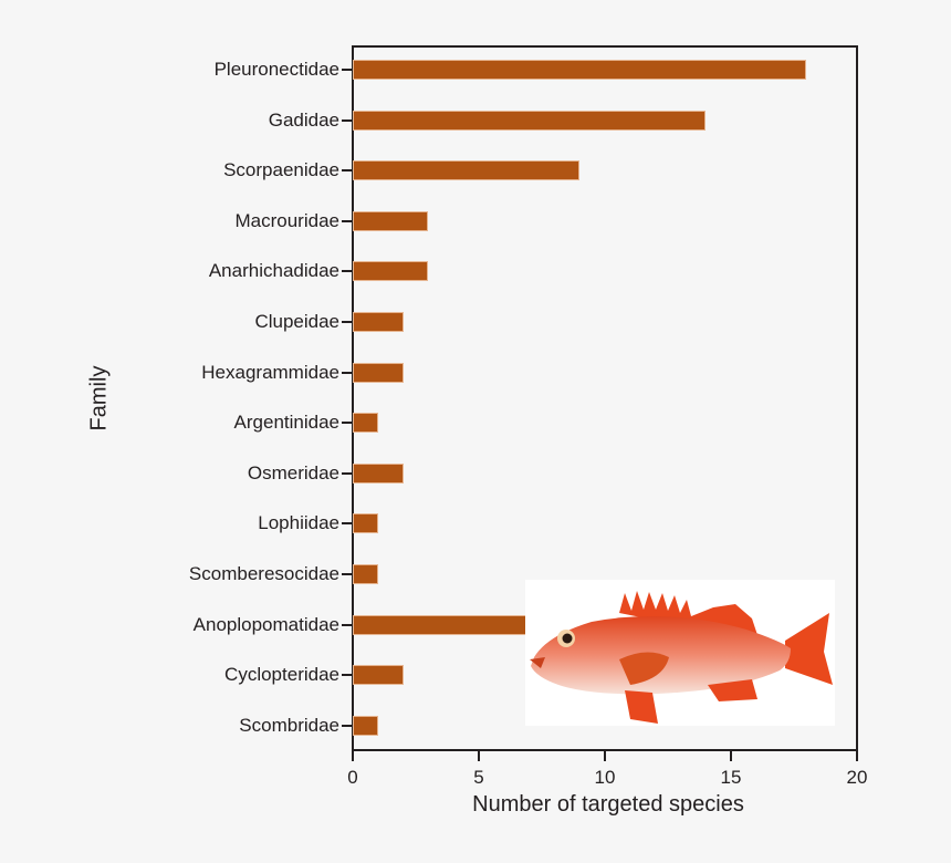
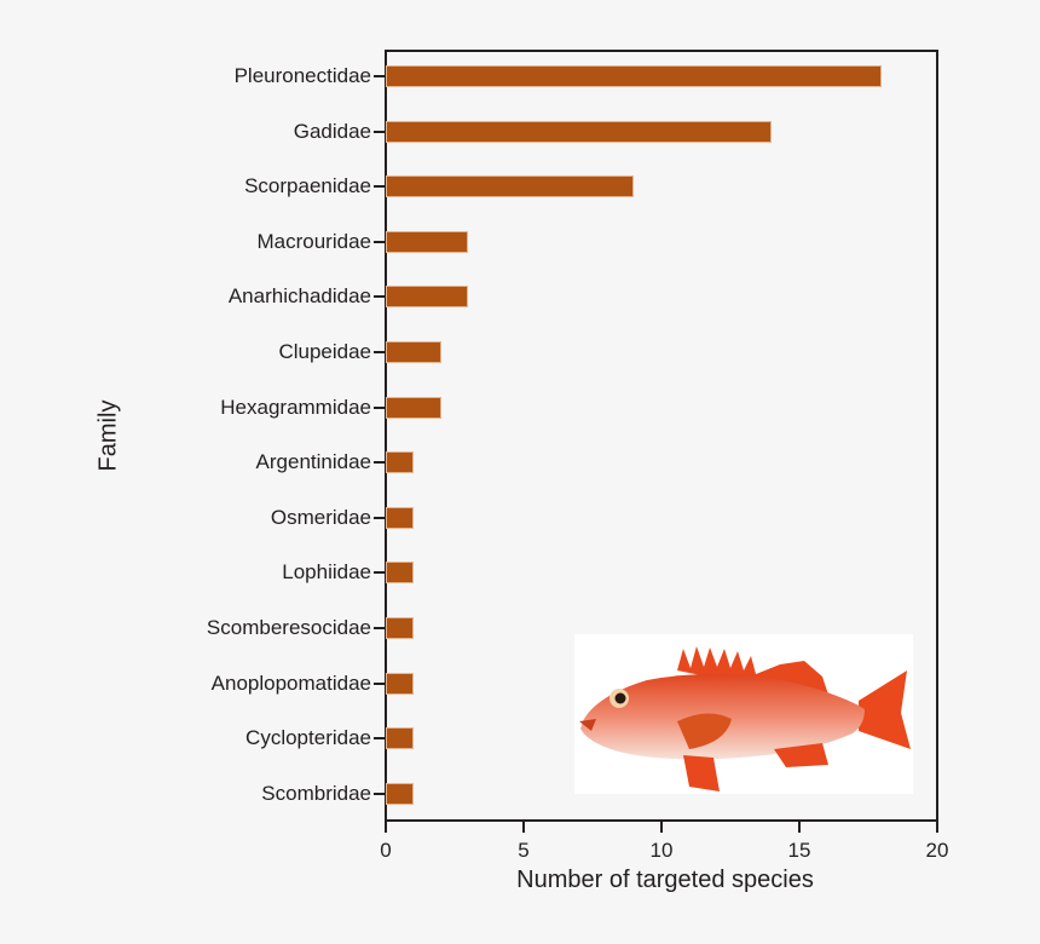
Osmeridae: 2 -> 1
Anoplopomatidae: 8 -> 1
Cyclopteridae: 2 -> 1
